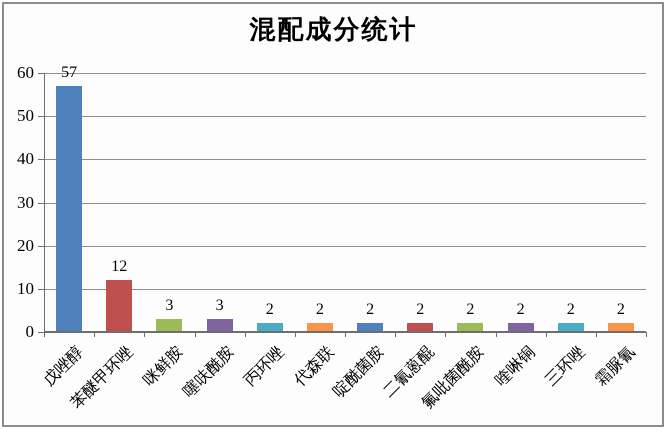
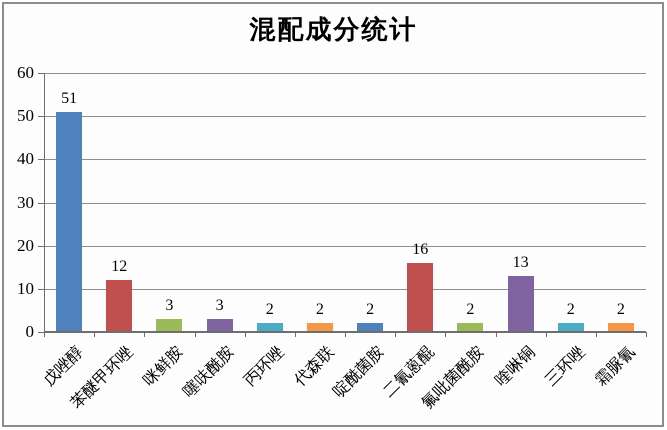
戊唑醇: 57 -> 51
二氰蒽醌: 2 -> 16
喹啉铜: 2 -> 13
